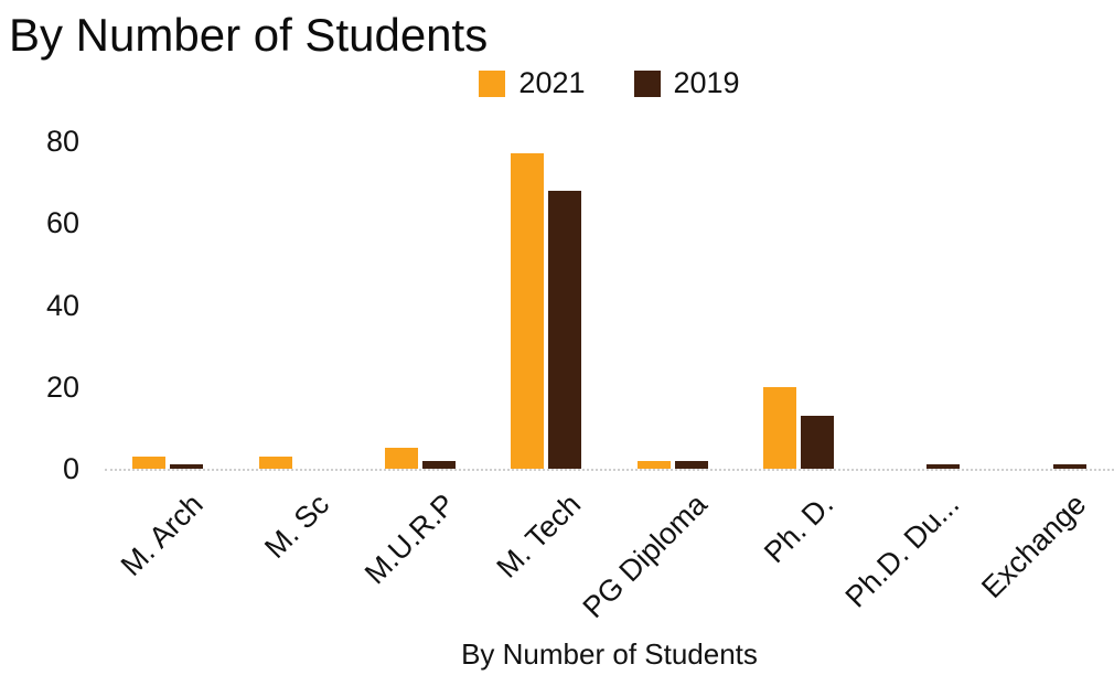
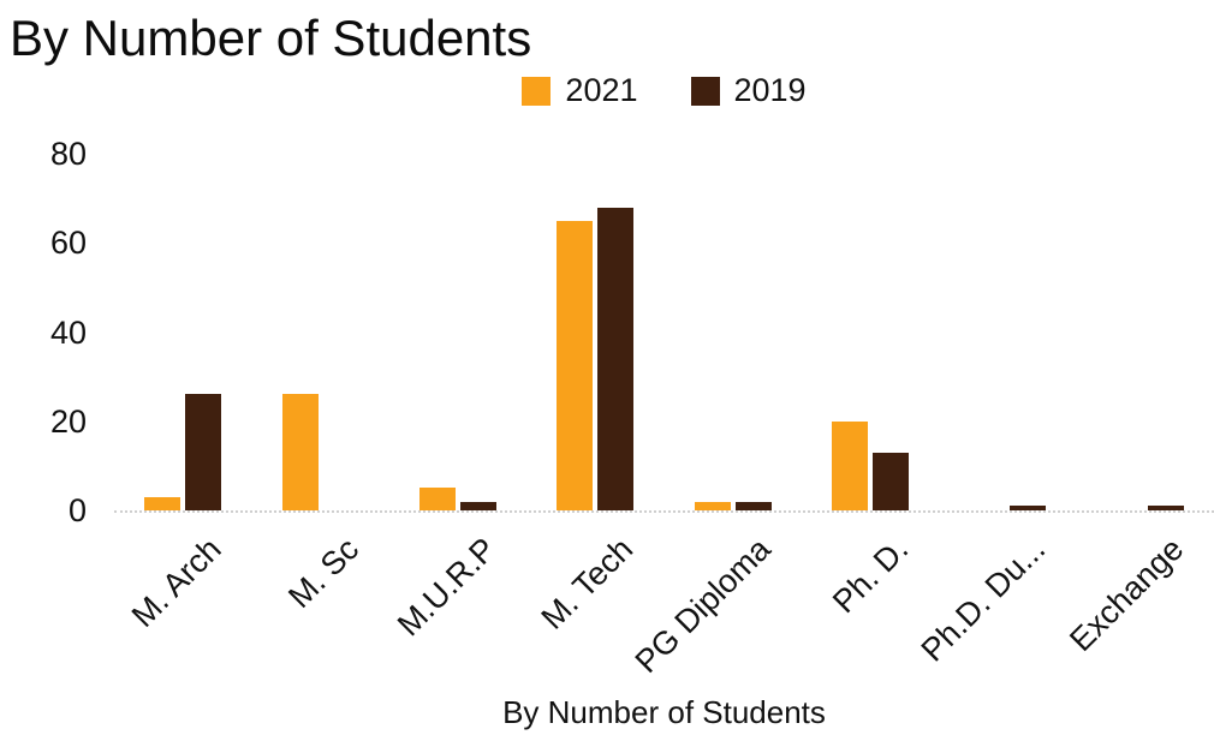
2019/M. Arch: 1 -> 26
2021/M. Sc: 3 -> 26
2021/M. Tech: 77 -> 65
